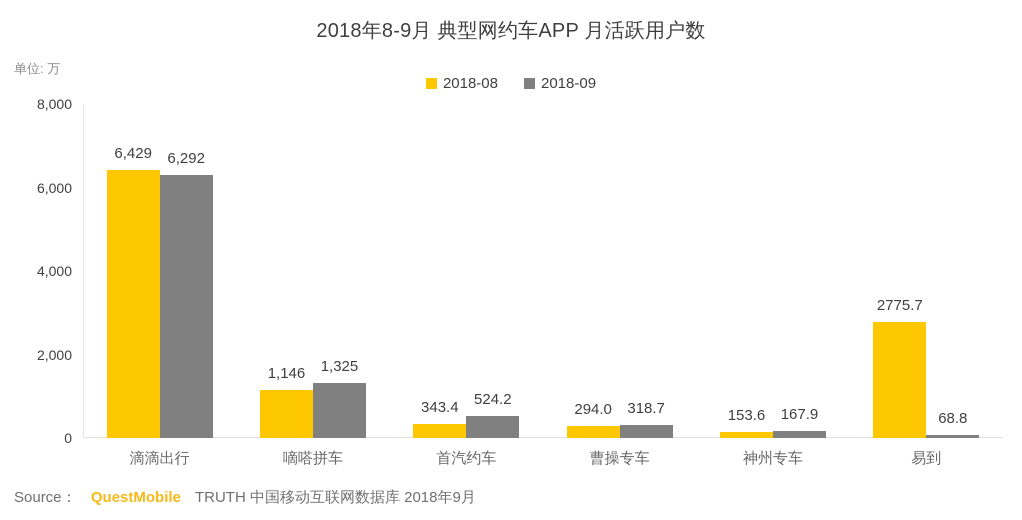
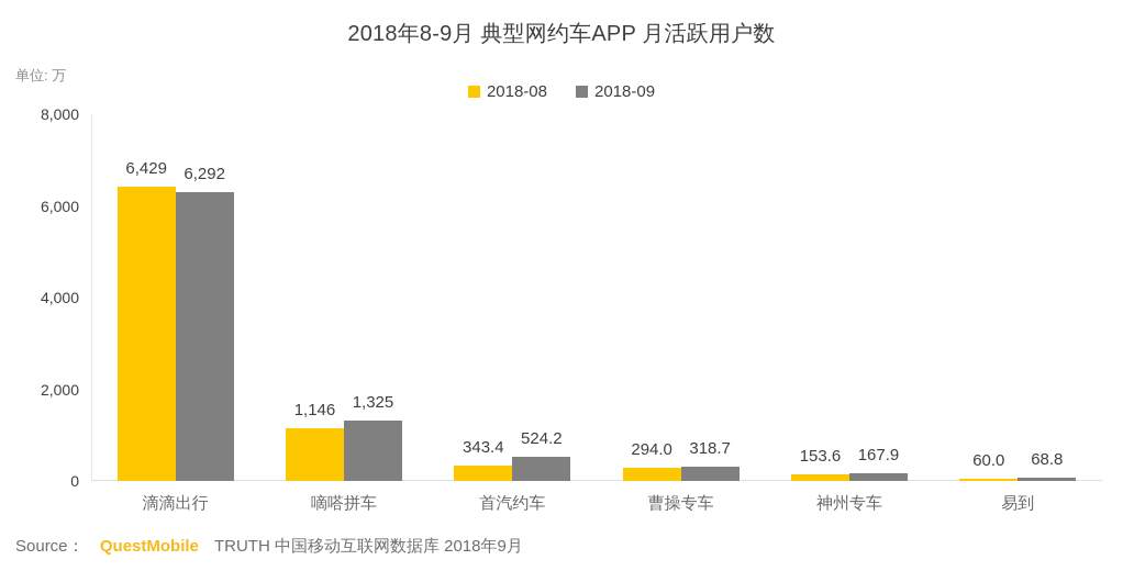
2018-08/易到: 2775.7 -> 60.0
